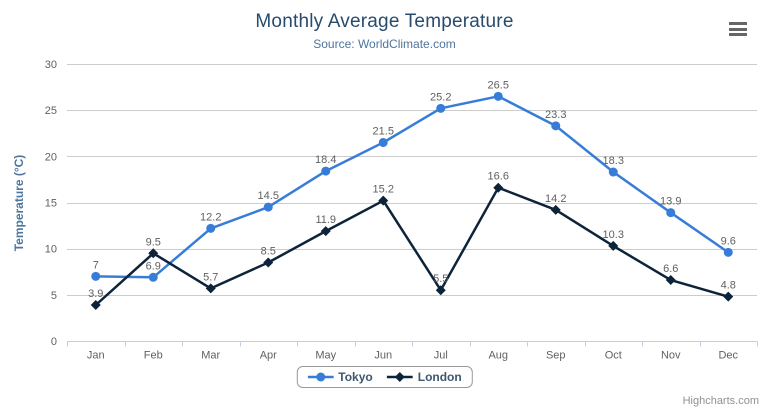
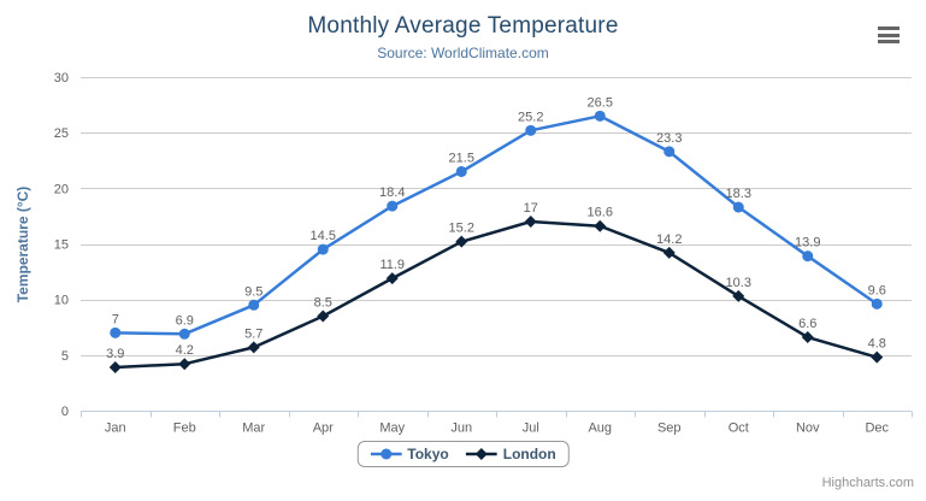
London/Feb: 9.5 -> 4.2
Tokyo/Mar: 12.2 -> 9.5
London/Jul: 5.5 -> 17
